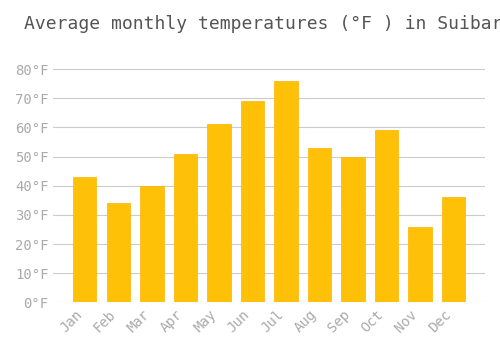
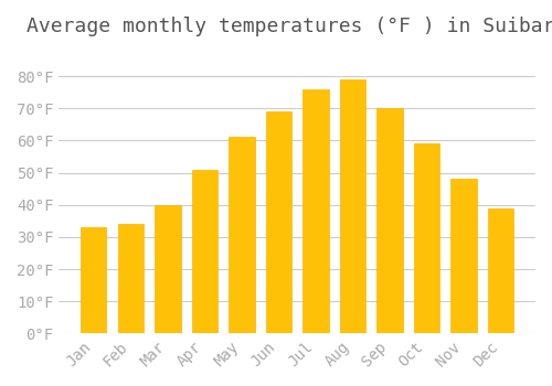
Jan: 43°F -> 33°F
Aug: 53°F -> 79°F
Sep: 50°F -> 70°F
Nov: 26°F -> 48°F
Dec: 36°F -> 39°F
